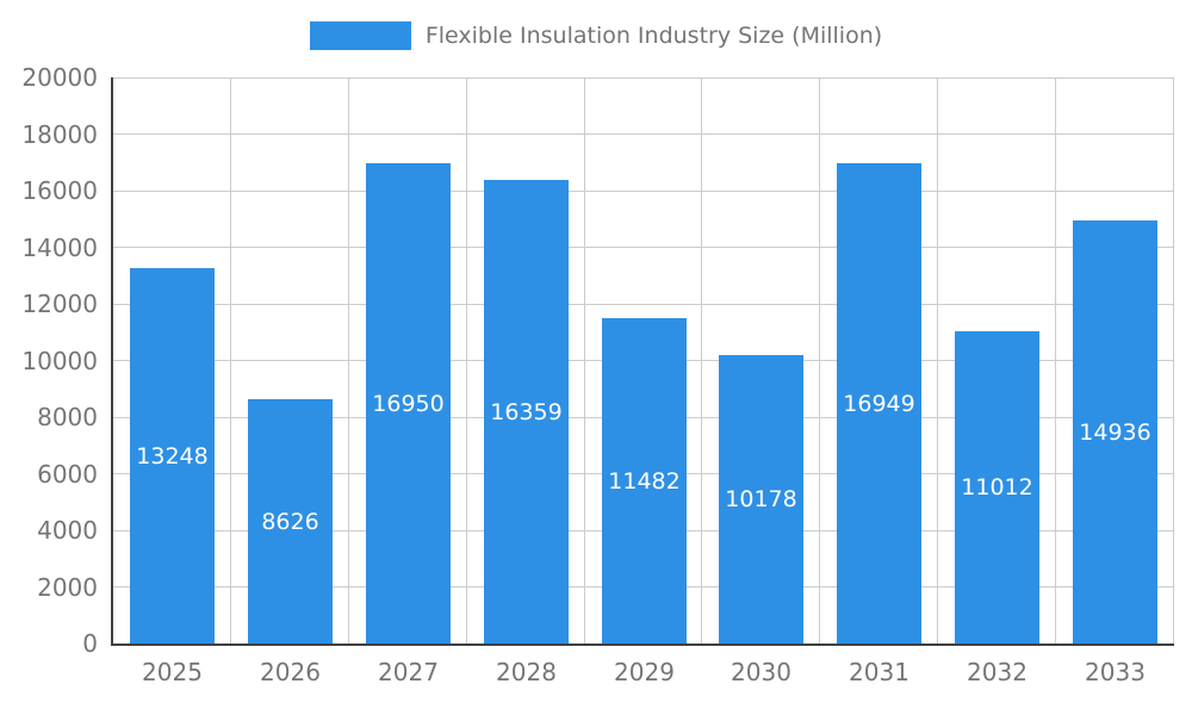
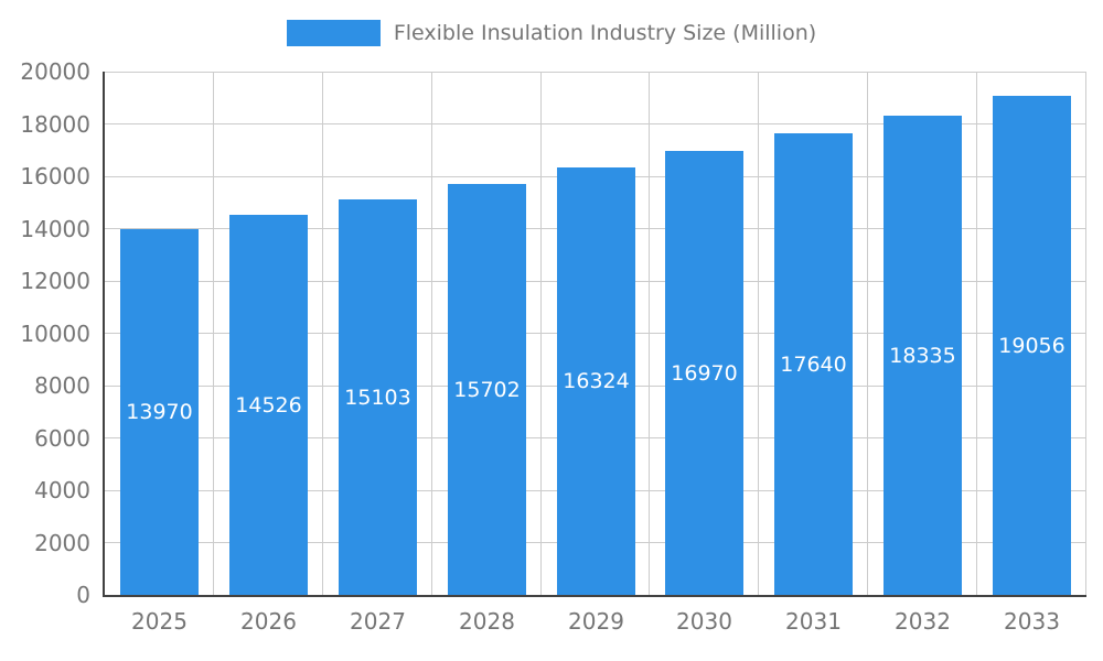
2025: 13248 -> 13970
2026: 8626 -> 14526
2027: 16950 -> 15103
2028: 16359 -> 15702
2029: 11482 -> 16324
2030: 10178 -> 16970
2031: 16949 -> 17640
2032: 11012 -> 18335
2033: 14936 -> 19056
